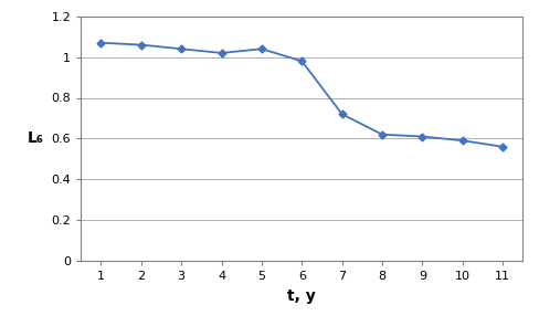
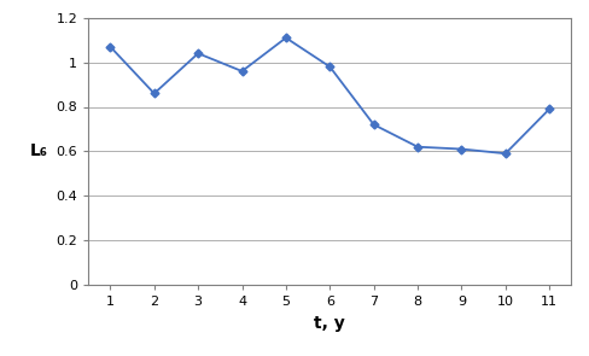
2: 1.06 -> 0.86
4: 1.02 -> 0.96
5: 1.04 -> 1.11
11: 0.56 -> 0.79
